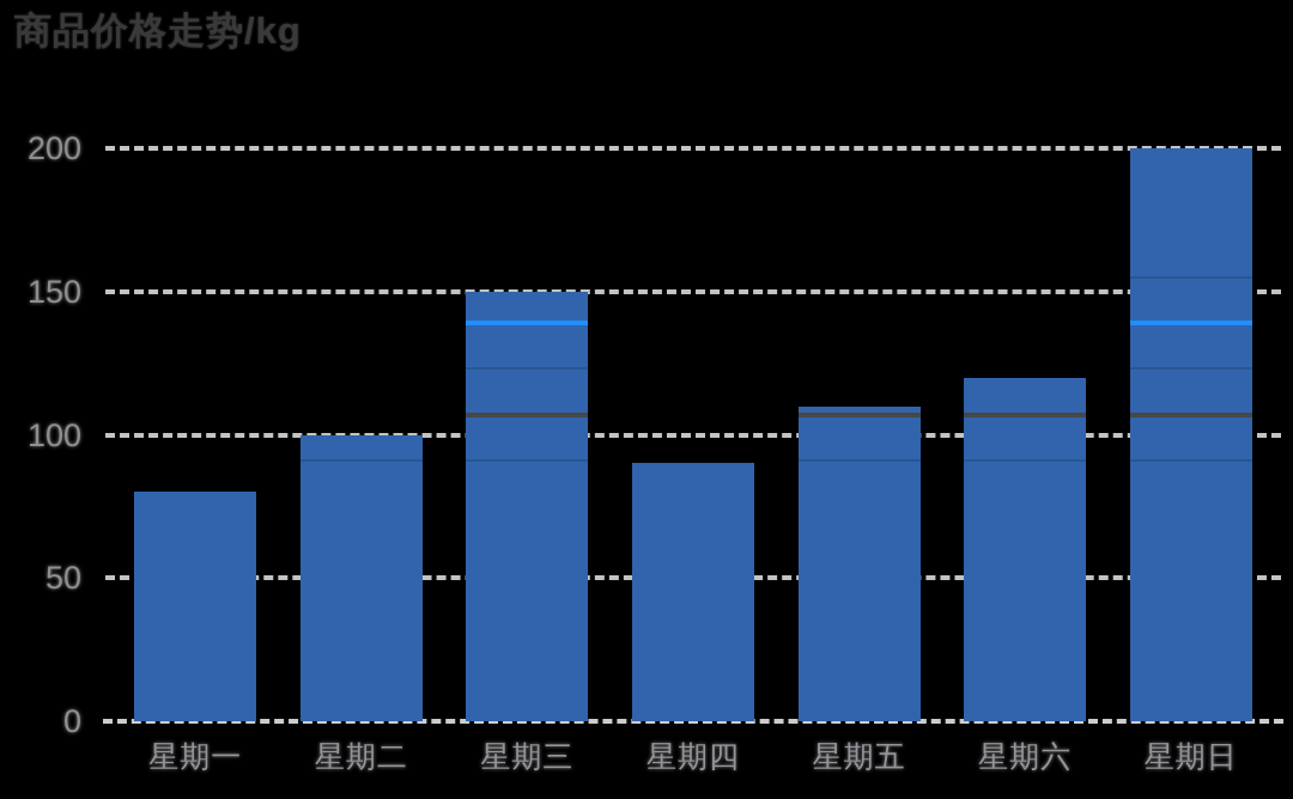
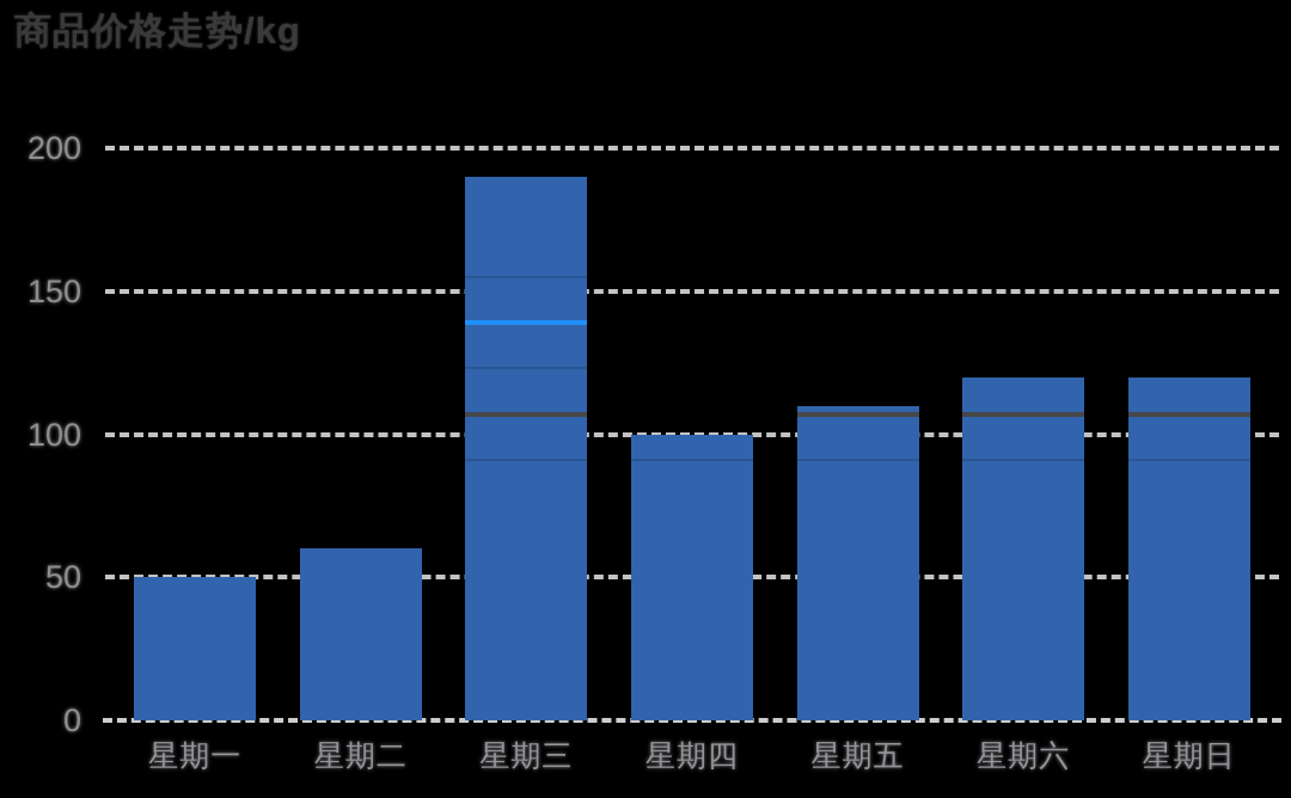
星期一: 80 -> 50
星期二: 100 -> 60
星期三: 150 -> 190
星期四: 90 -> 100
星期日: 200 -> 120
